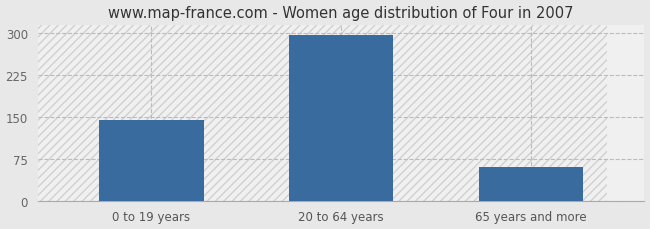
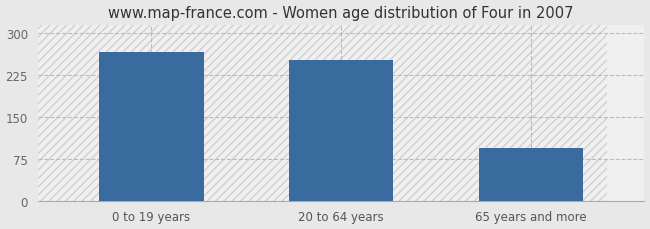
0 to 19 years: 144 -> 266
20 to 64 years: 296 -> 252
65 years and more: 60 -> 94
